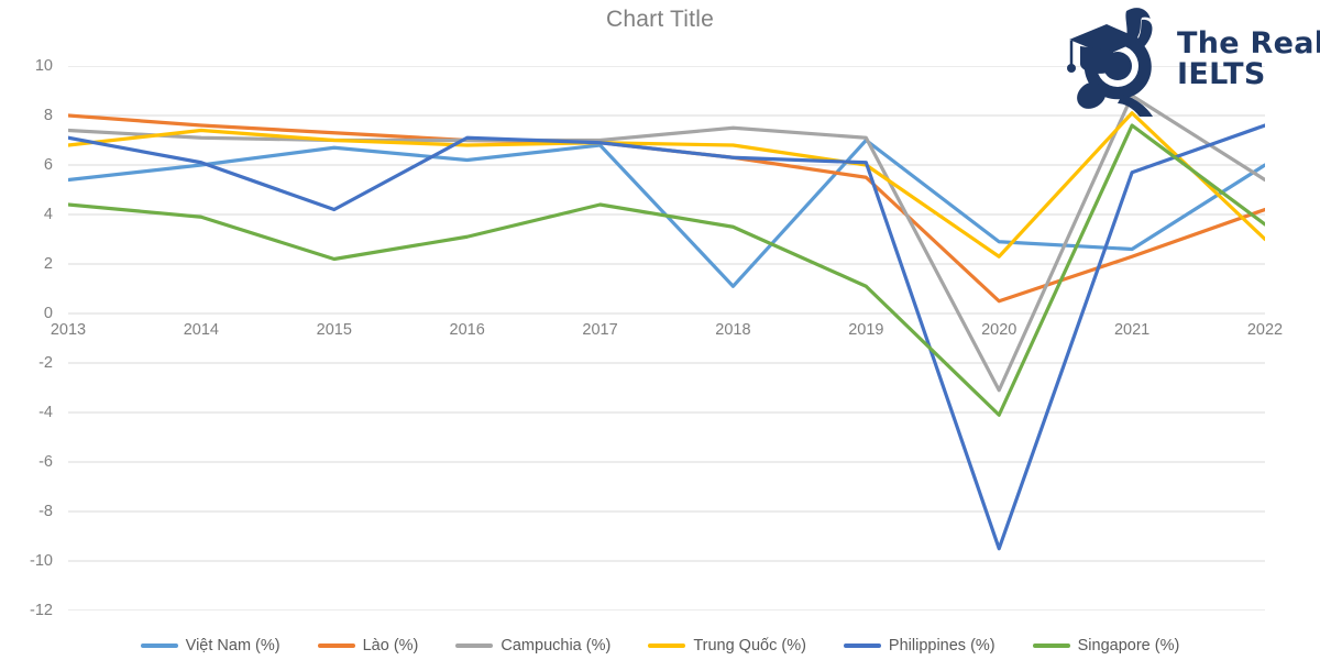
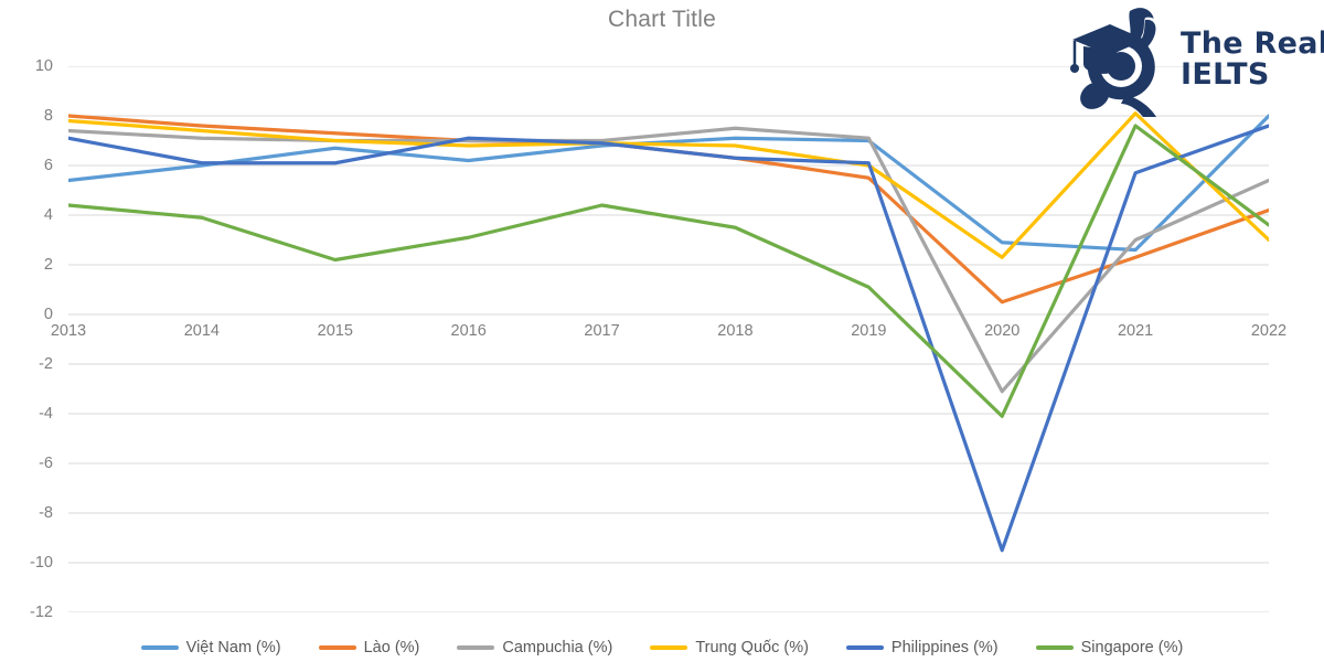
Trung Quốc (%)/2013: 6.8 -> 7.8
Philippines (%)/2015: 4.2 -> 6.1
Việt Nam (%)/2018: 1.1 -> 7.1
Campuchia (%)/2021: 8.8 -> 3.0
Việt Nam (%)/2022: 6.0 -> 8.0
